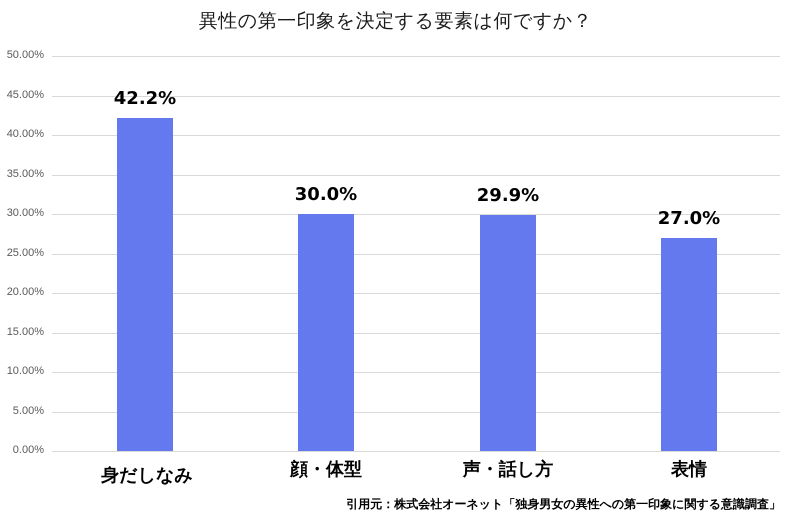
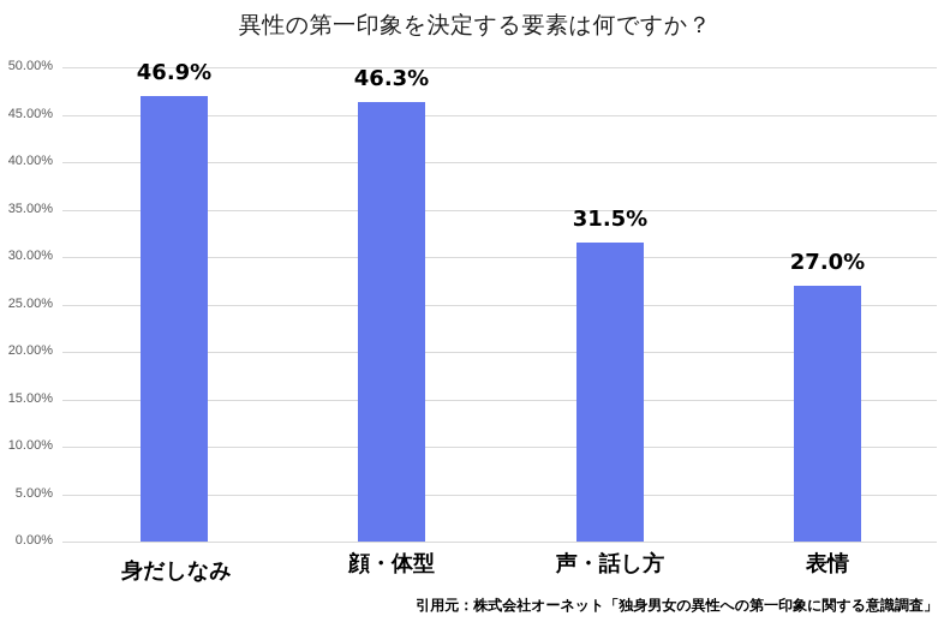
身だしなみ: 42.2% -> 46.9%
顔・体型: 30.0% -> 46.3%
声・話し方: 29.9% -> 31.5%
